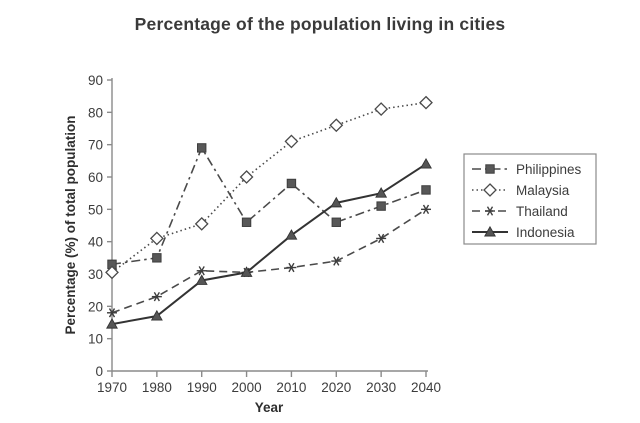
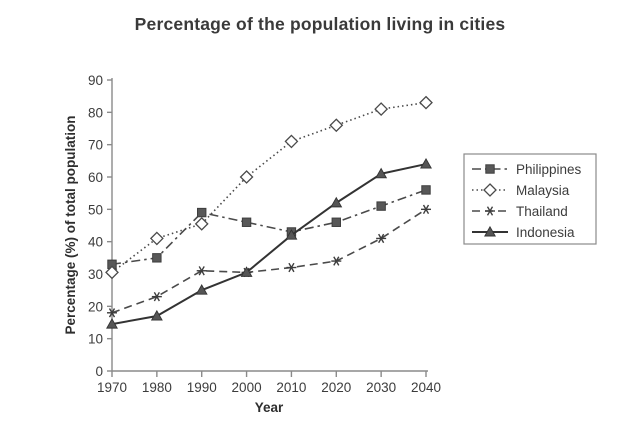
Philippines/1990: 69 -> 49
Indonesia/1990: 28 -> 25
Philippines/2010: 58 -> 43
Indonesia/2030: 55 -> 61
